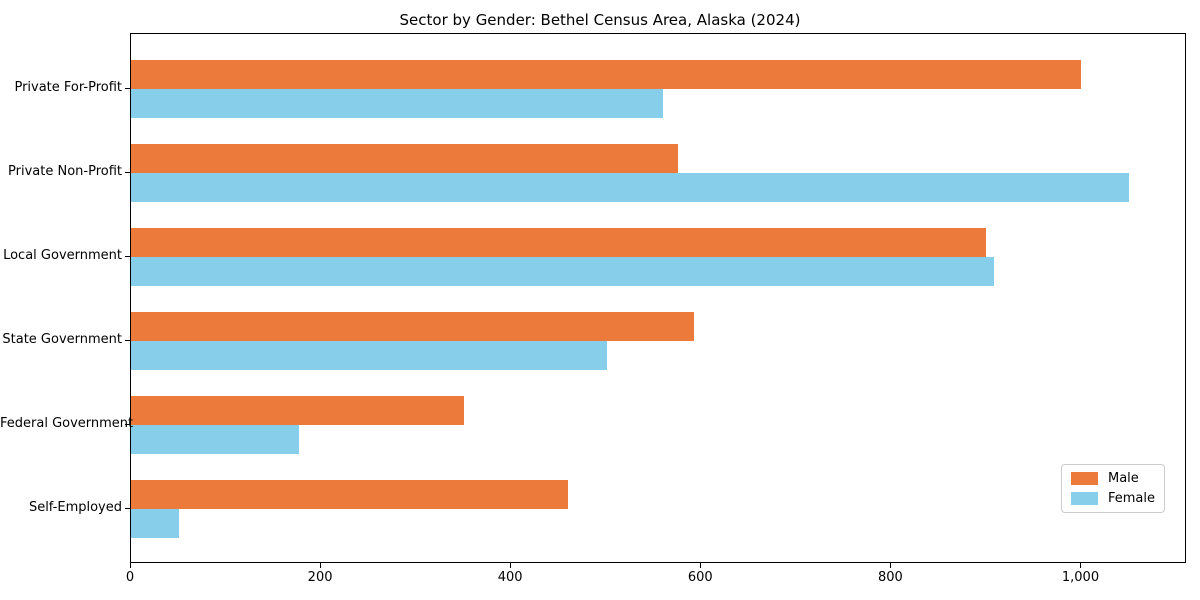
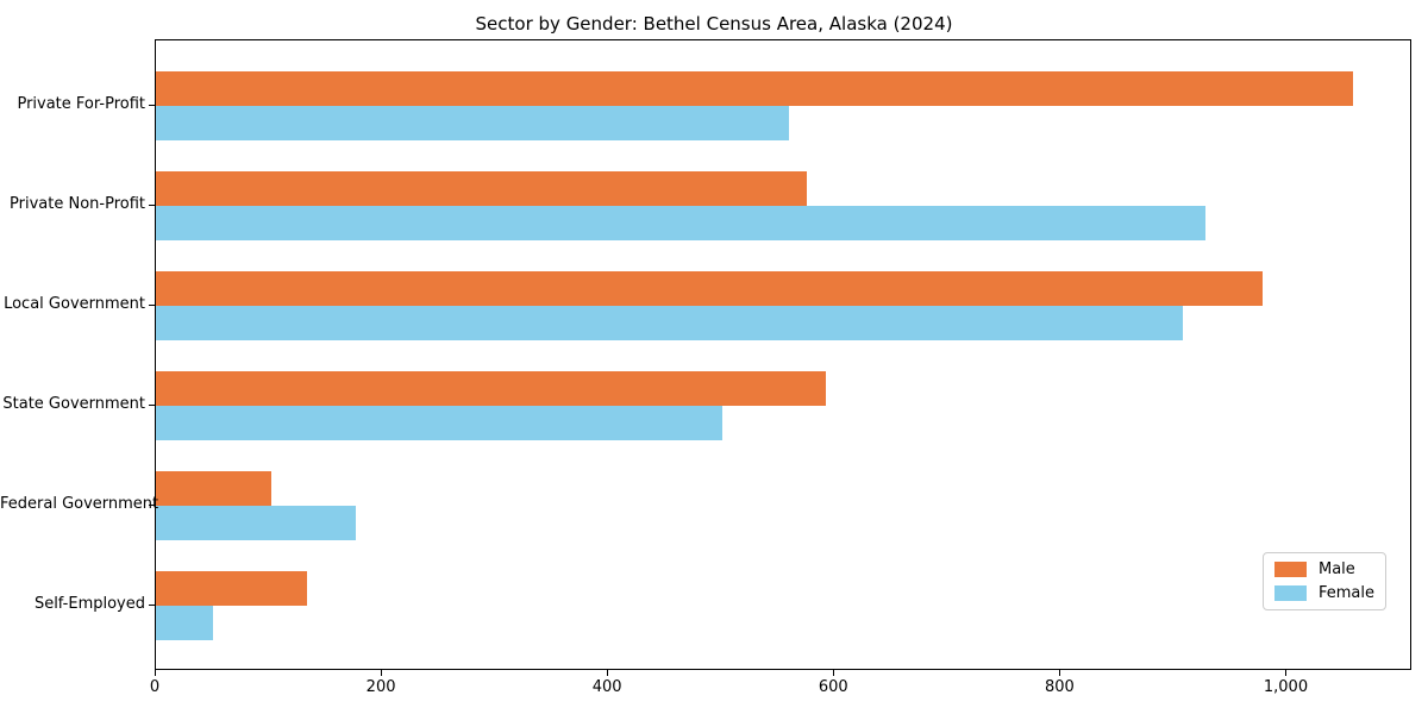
Male/Private For-Profit: 1000 -> 1060
Female/Private Non-Profit: 1050 -> 930
Male/Local Government: 900 -> 980
Male/Federal Government: 350 -> 100
Male/Self-Employed: 460 -> 130
